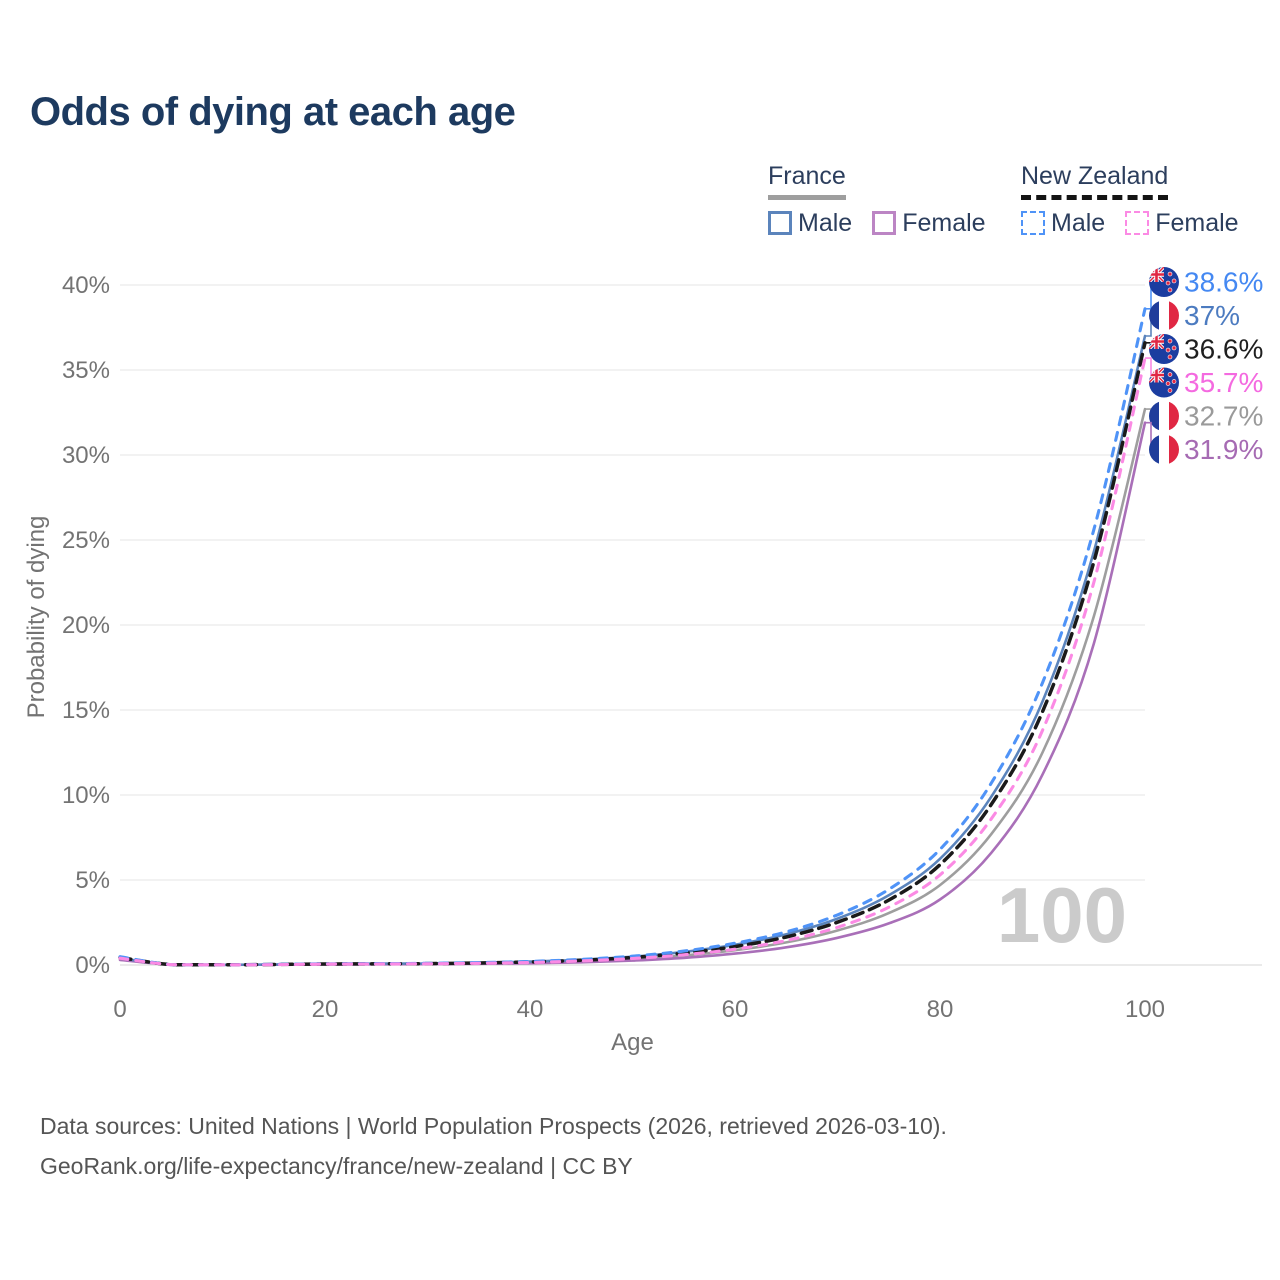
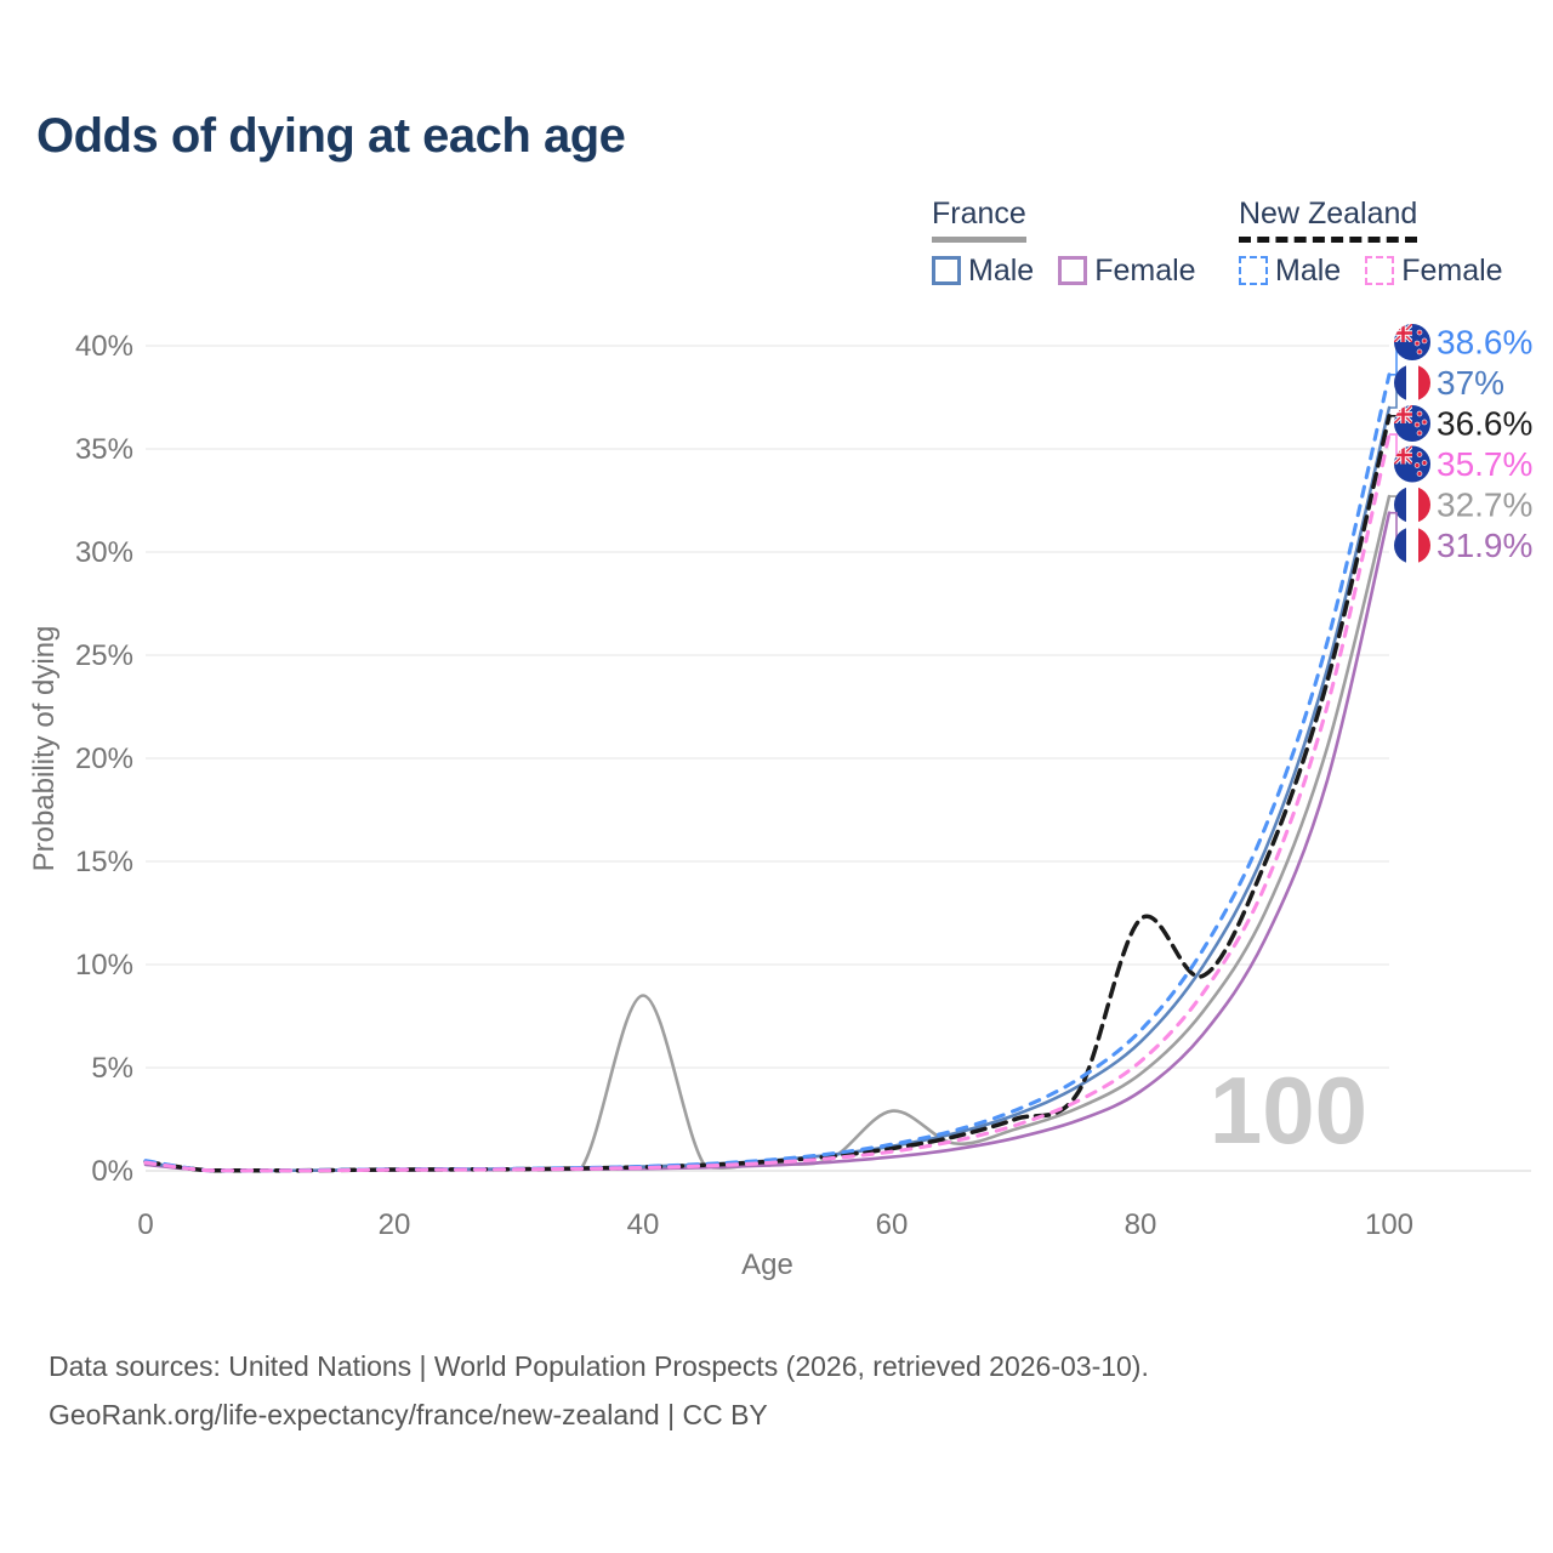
France/40: 0.1% -> 8.5%
France/60: 0.9% -> 2.9%
New Zealand/80: 5.9% -> 12.2%
